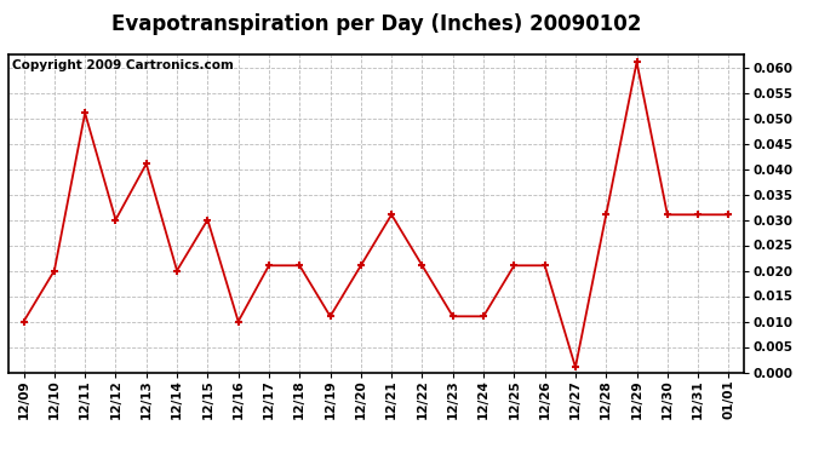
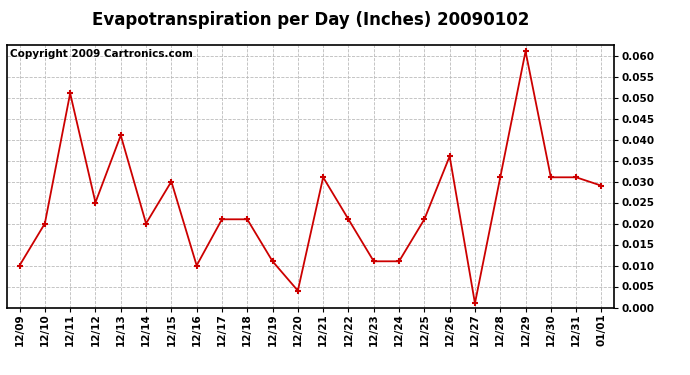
12/12: 0.030 -> 0.025
12/20: 0.021 -> 0.004
12/26: 0.021 -> 0.036
01/01: 0.031 -> 0.029
